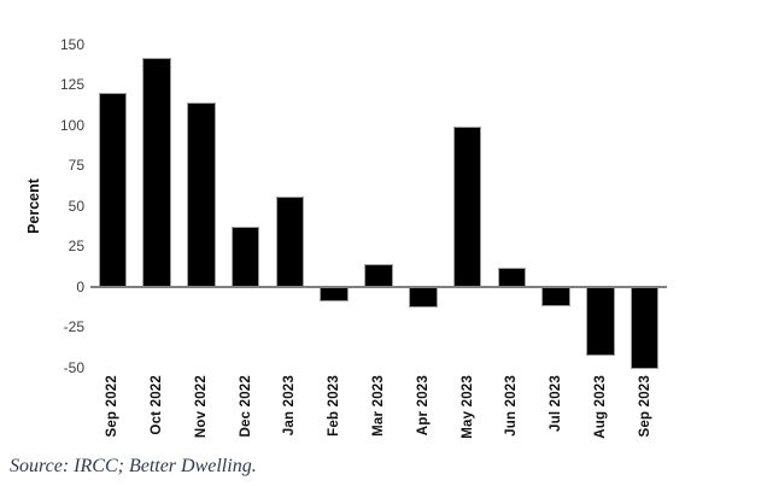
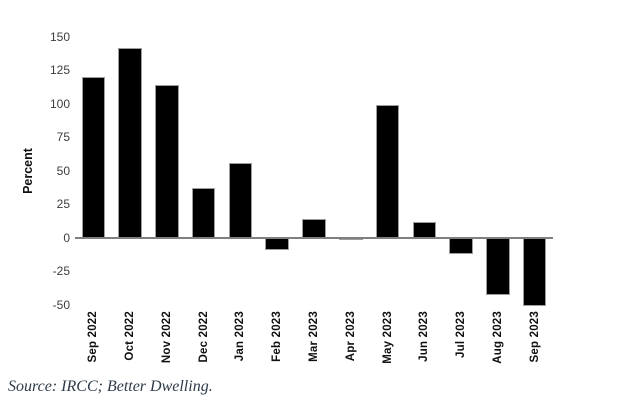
Apr 2023: -13 -> -1
